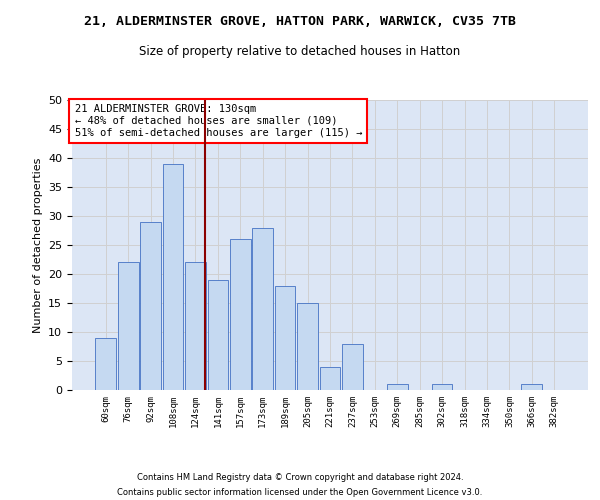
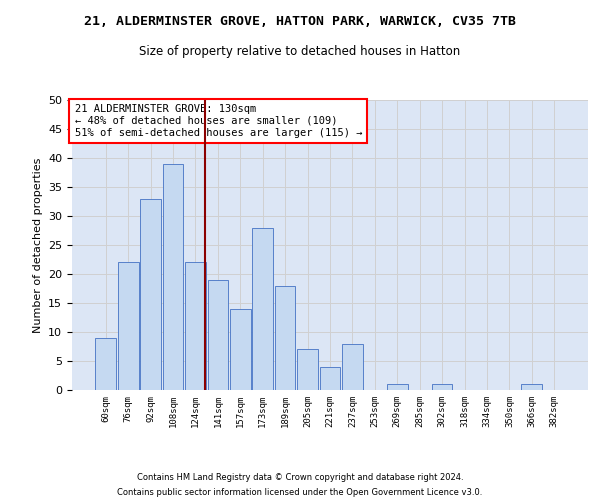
92sqm: 29 -> 33
157sqm: 26 -> 14
205sqm: 15 -> 7
